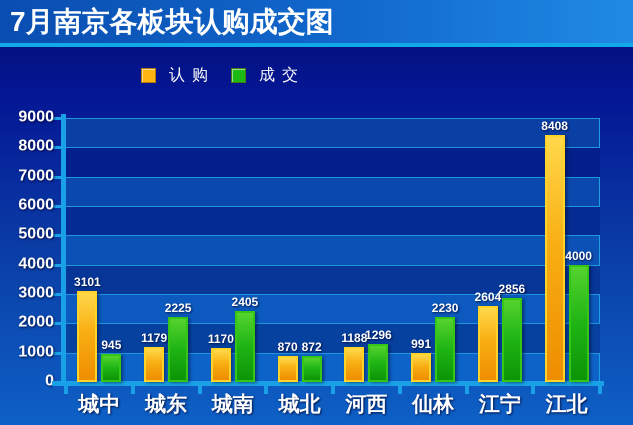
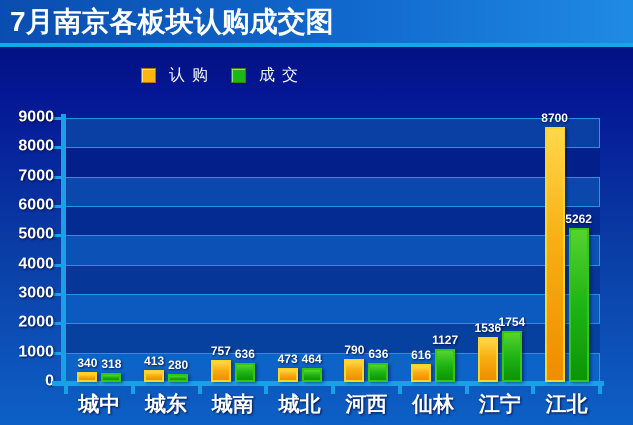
认购/城中: 3101 -> 340
成交/城中: 945 -> 318
认购/城东: 1179 -> 413
成交/城东: 2225 -> 280
认购/城南: 1170 -> 757
成交/城南: 2405 -> 636
认购/城北: 870 -> 473
成交/城北: 872 -> 464
认购/河西: 1188 -> 790
成交/河西: 1296 -> 636
认购/仙林: 991 -> 616
成交/仙林: 2230 -> 1127
认购/江宁: 2604 -> 1536
成交/江宁: 2856 -> 1754
认购/江北: 8408 -> 8700
成交/江北: 4000 -> 5262
